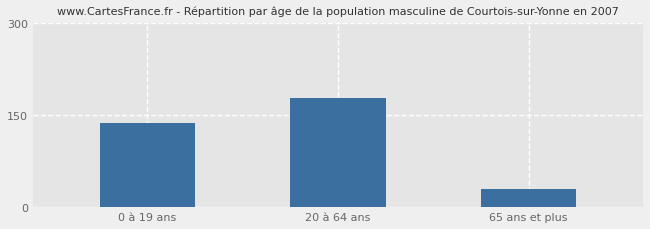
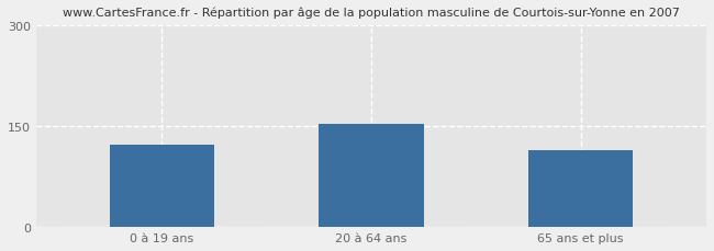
0 à 19 ans: 137 -> 122
20 à 64 ans: 178 -> 154
65 ans et plus: 30 -> 114
